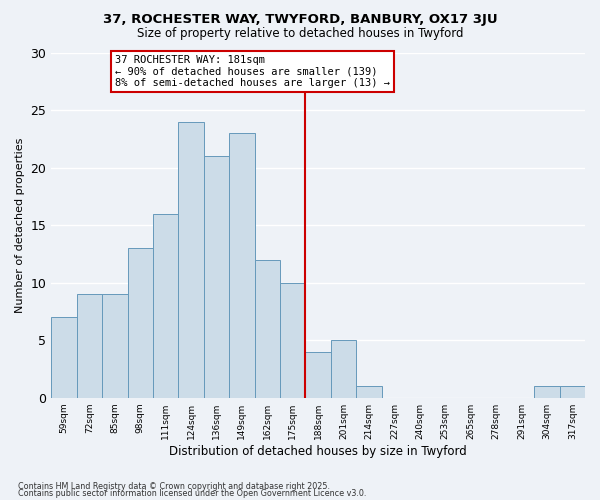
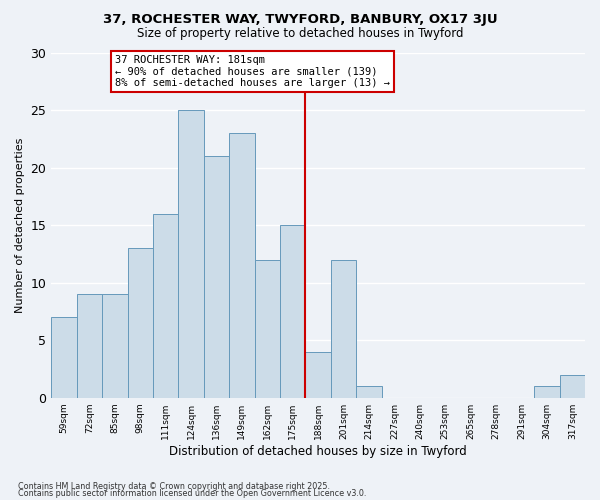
124sqm: 24 -> 25
175sqm: 10 -> 15
201sqm: 5 -> 12
317sqm: 1 -> 2
